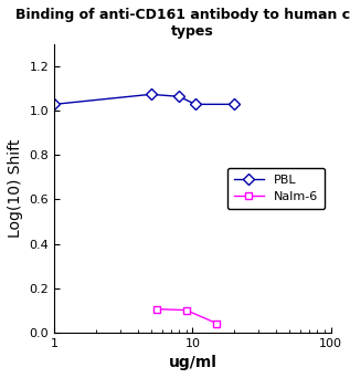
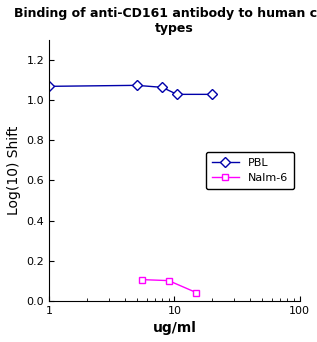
PBL/1: 1.030 -> 1.070
